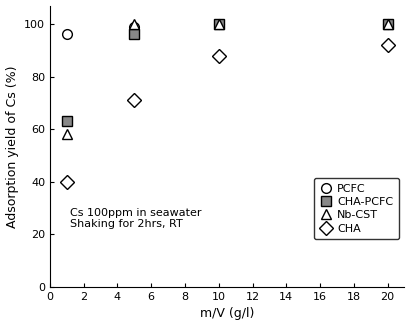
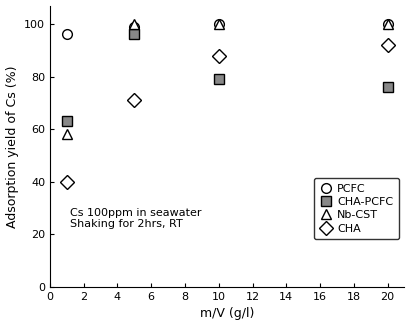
CHA-PCFC/10: 100 -> 79
CHA-PCFC/20: 100 -> 76
